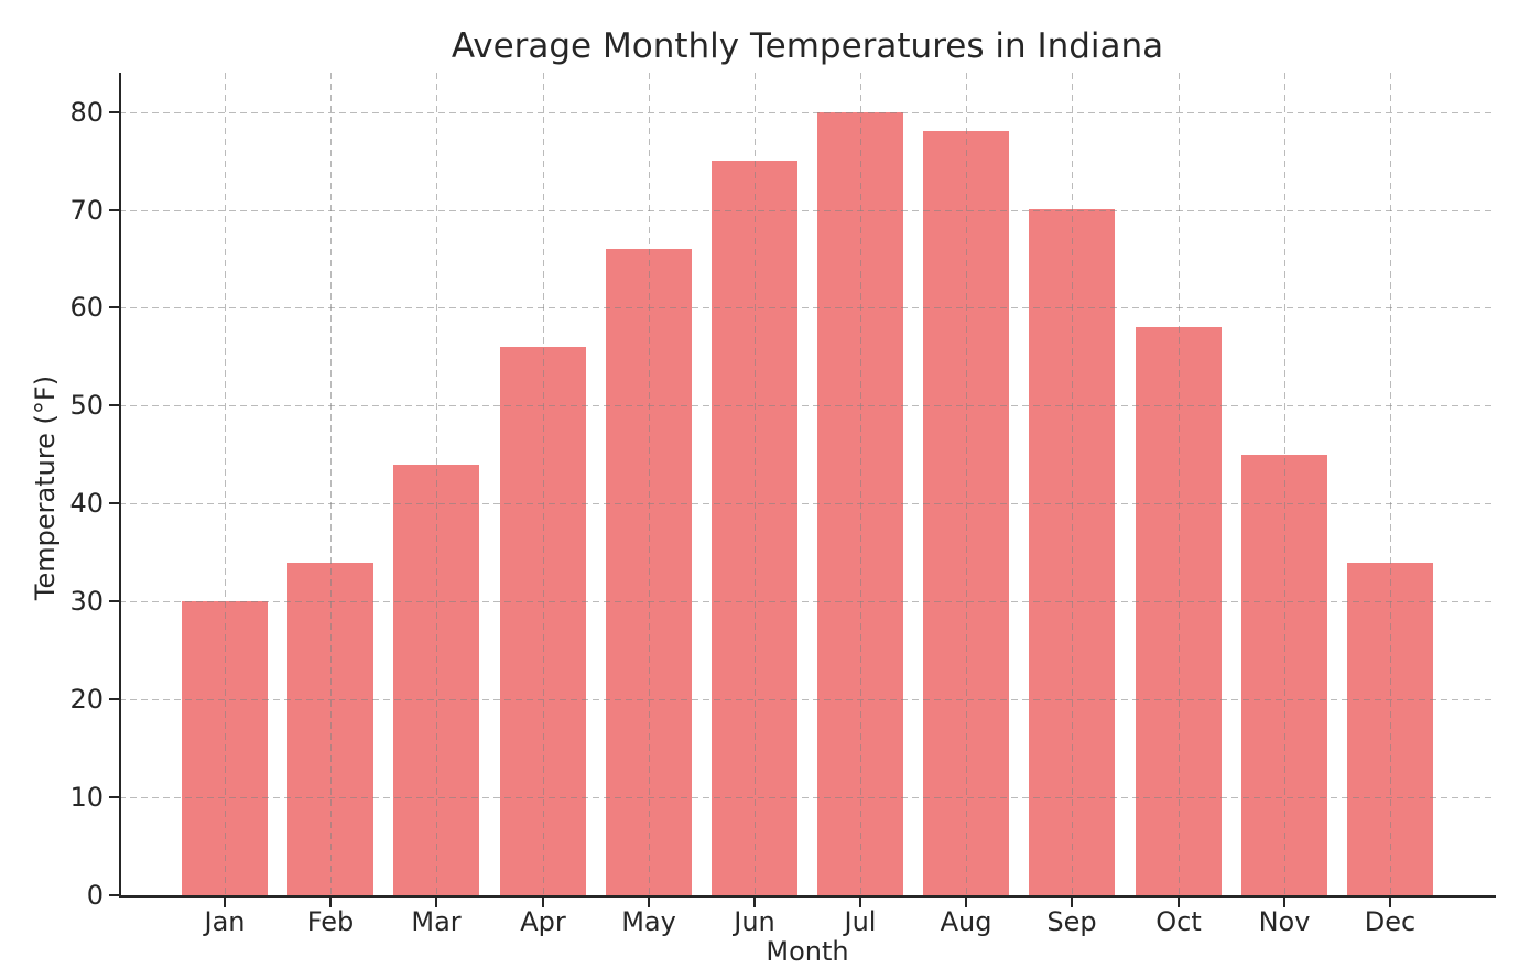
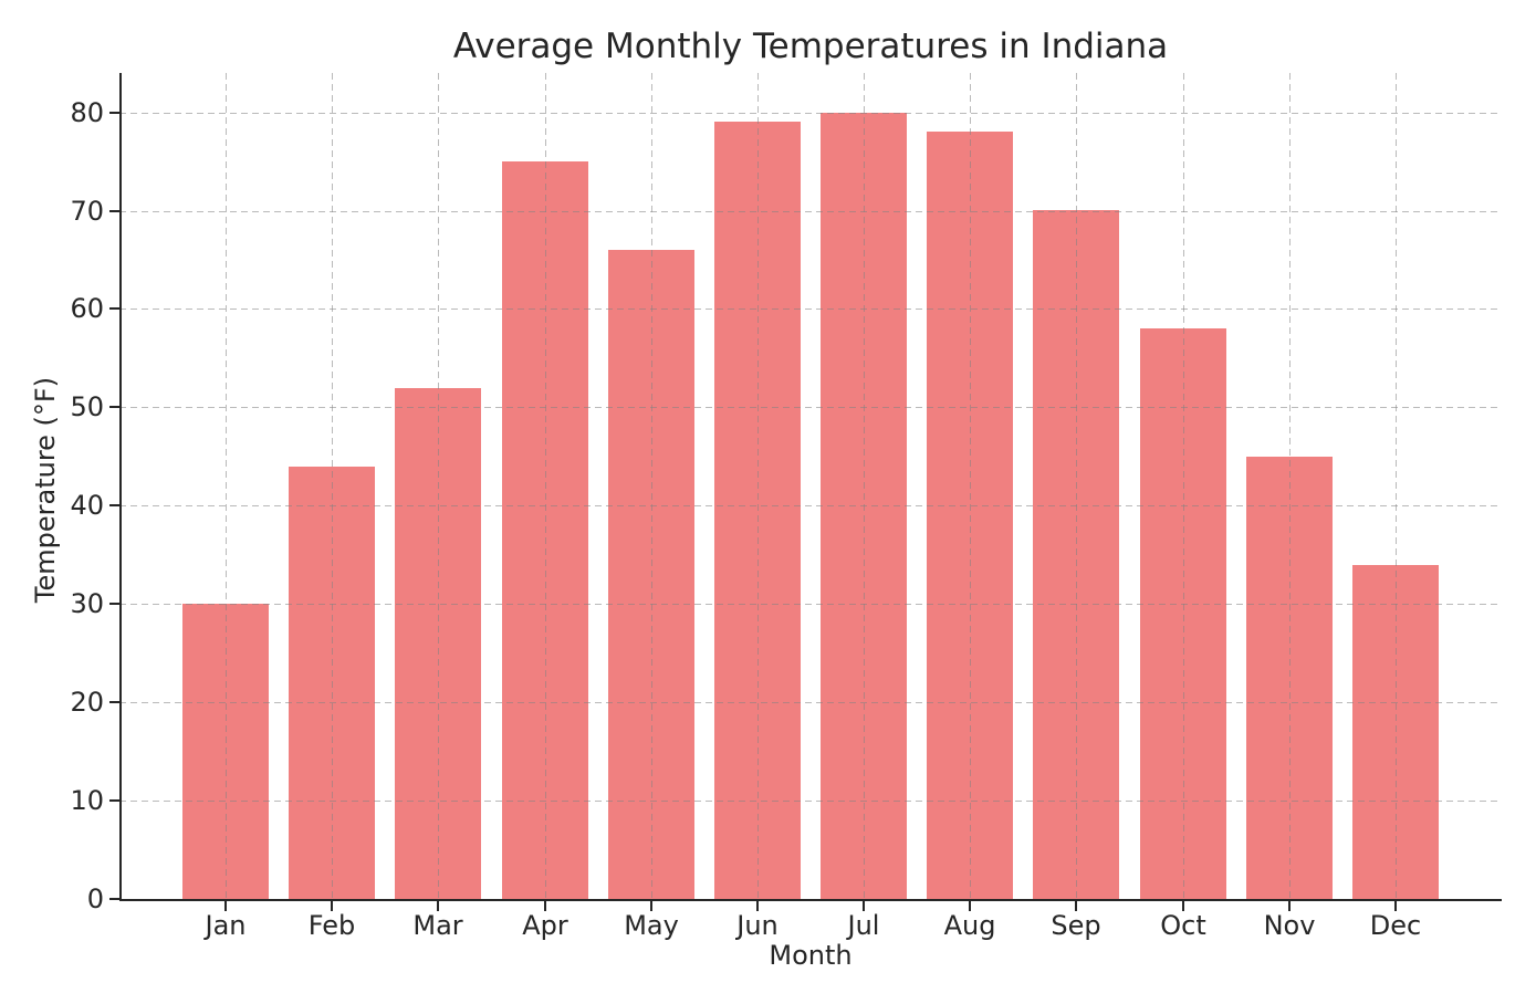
Feb: 34 -> 44
Mar: 44 -> 52
Apr: 56 -> 75
Jun: 75 -> 79
